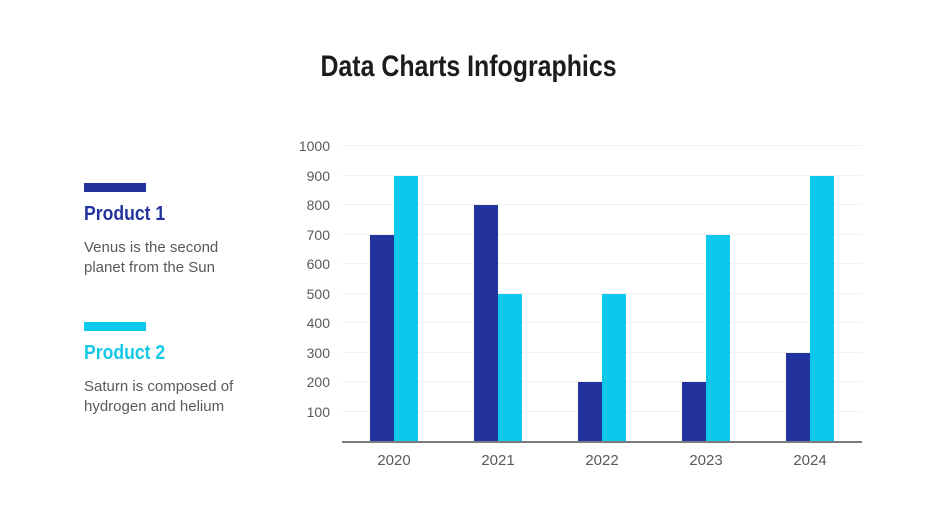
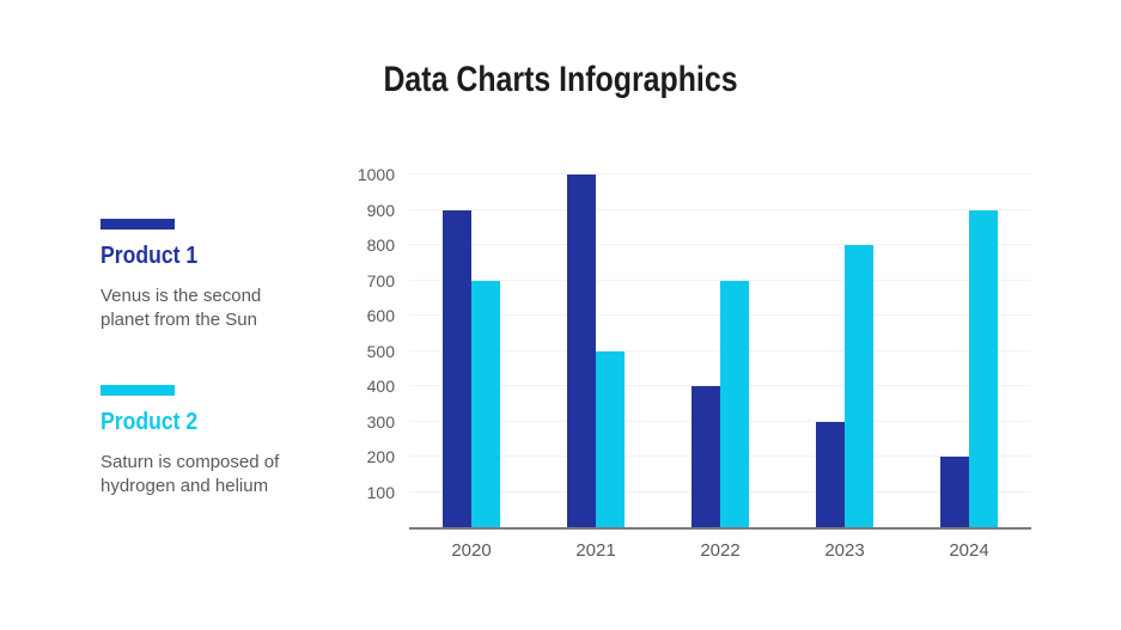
Product 1/2020: 700 -> 900
Product 2/2020: 900 -> 700
Product 1/2021: 800 -> 1000
Product 1/2022: 200 -> 400
Product 2/2022: 500 -> 700
Product 1/2023: 200 -> 300
Product 2/2023: 700 -> 800
Product 1/2024: 300 -> 200
